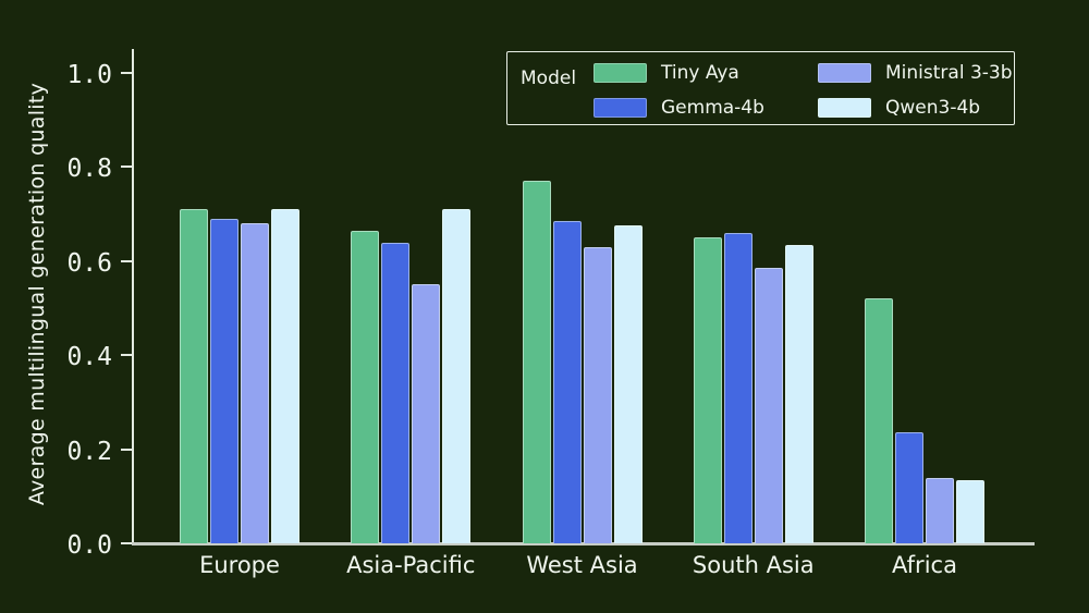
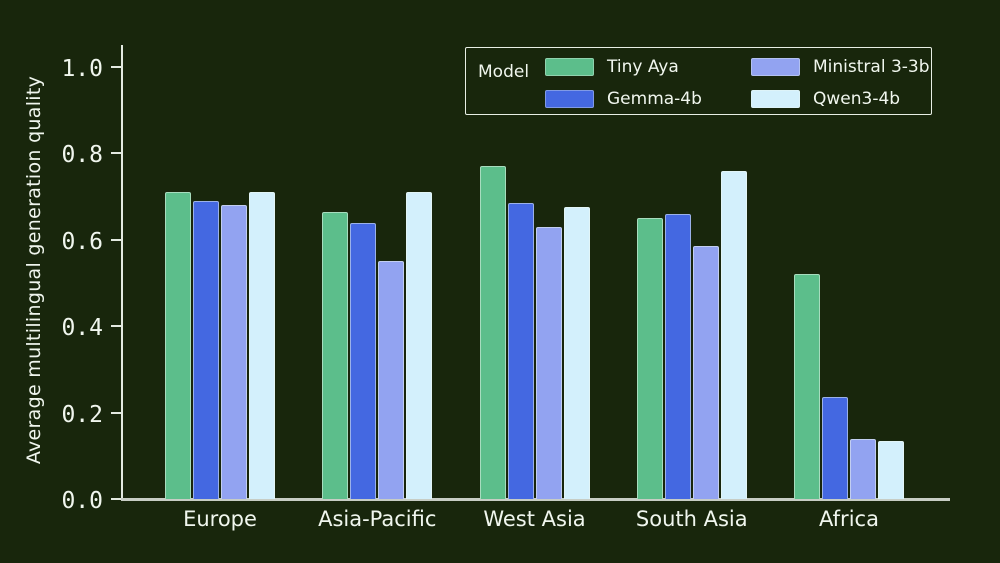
Qwen3-4b/South Asia: 0.64 -> 0.76
